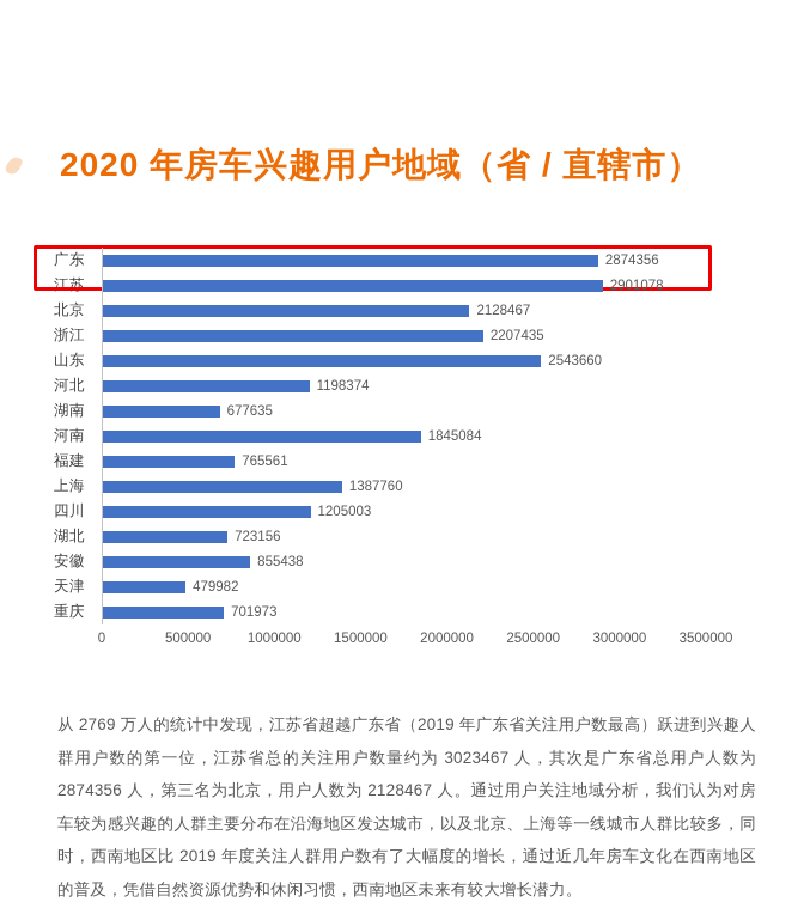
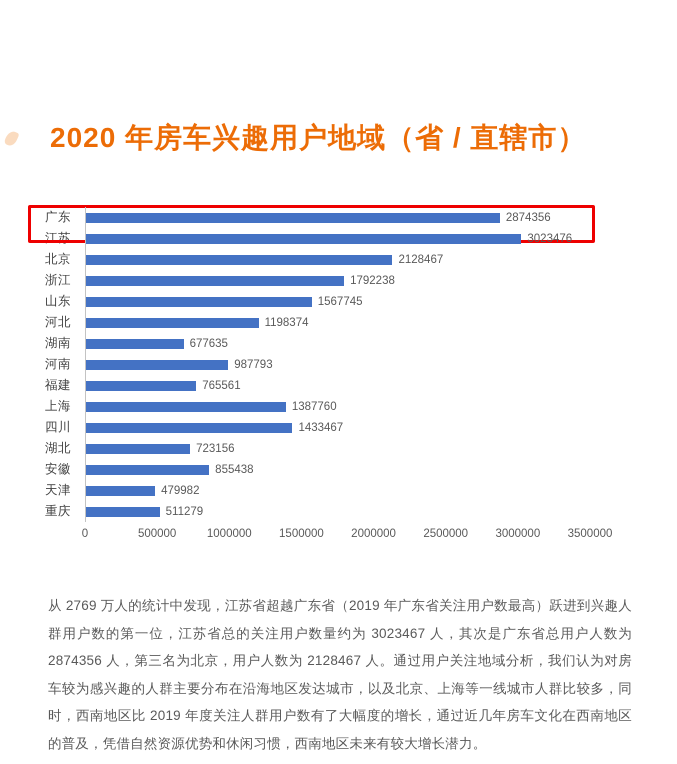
江苏: 2901078 -> 3023476
浙江: 2207435 -> 1792238
山东: 2543660 -> 1567745
河南: 1845084 -> 987793
四川: 1205003 -> 1433467
重庆: 701973 -> 511279
